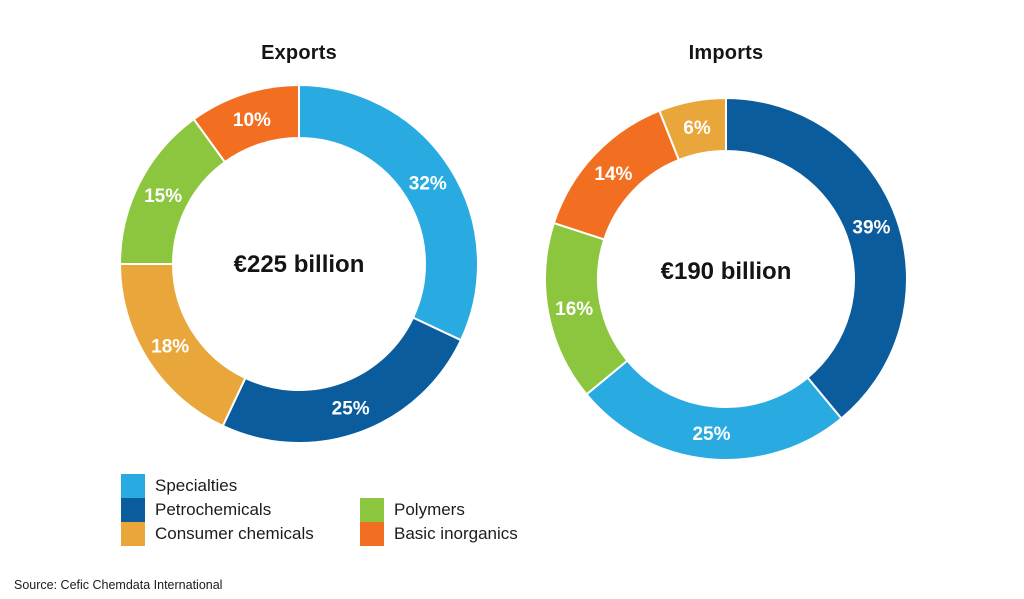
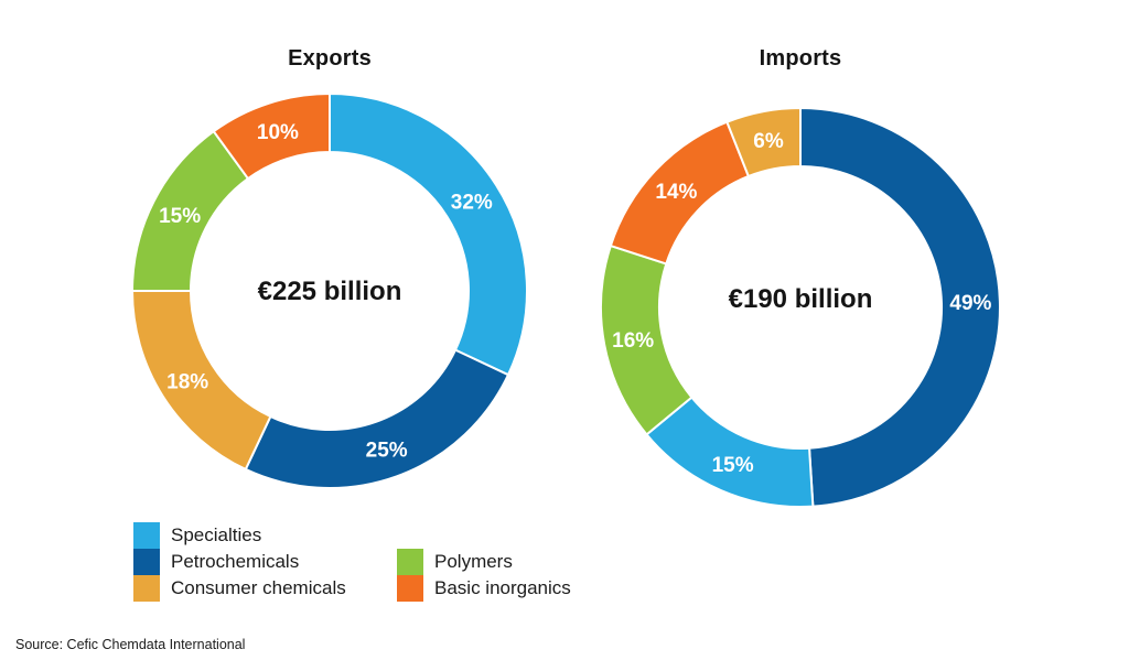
Imports/Petrochemicals: 39% -> 49%
Imports/Specialties: 25% -> 15%
